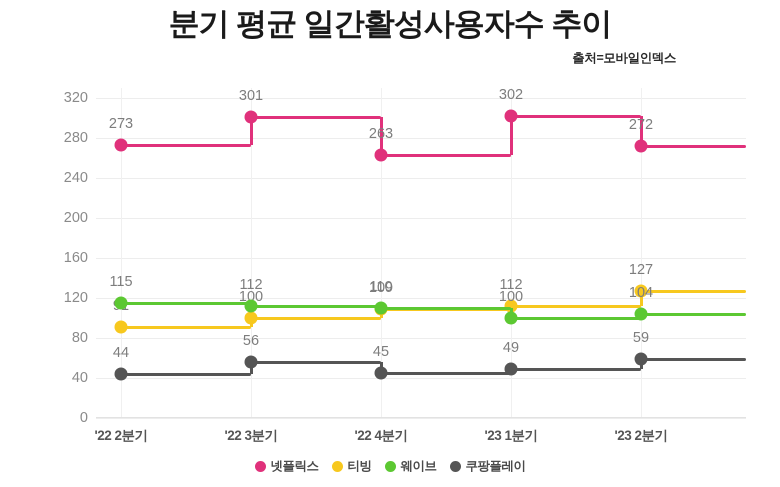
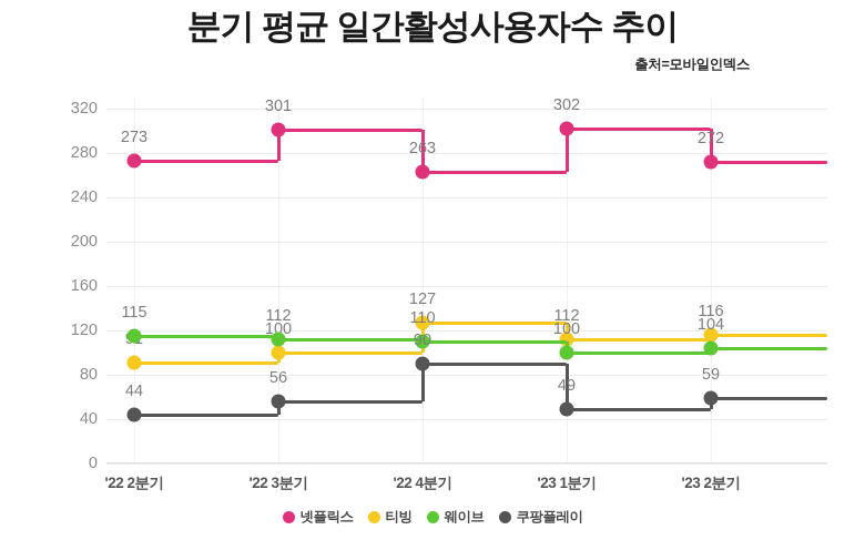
티빙/'22 4분기: 109 -> 127
쿠팡플레이/'22 4분기: 45 -> 90
티빙/'23 2분기: 127 -> 116
